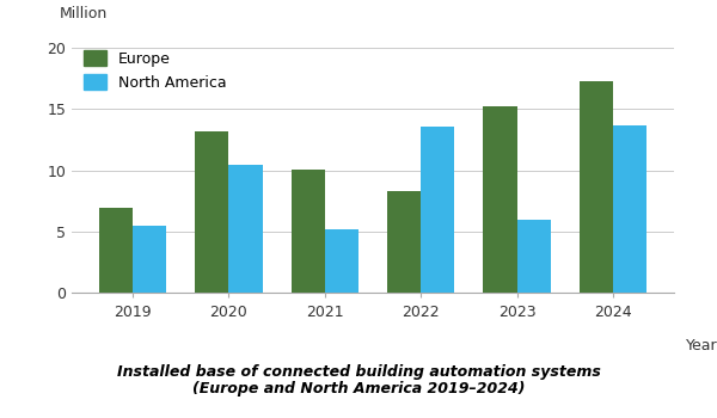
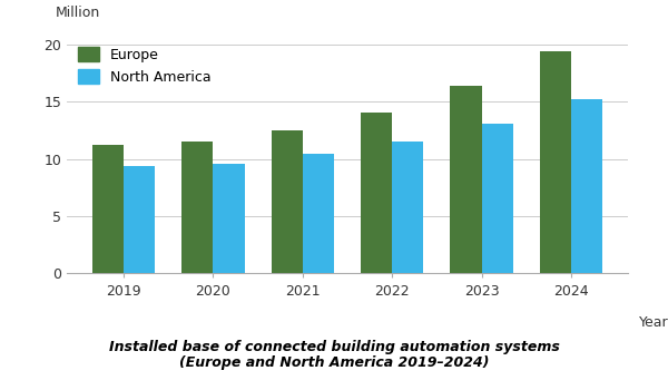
Europe/2019: 6.9 -> 11.2
North America/2019: 5.5 -> 9.3
Europe/2020: 13.2 -> 11.5
North America/2020: 10.4 -> 9.6
Europe/2021: 10.1 -> 12.5
North America/2021: 5.2 -> 10.4
Europe/2022: 8.3 -> 14.1
North America/2022: 13.6 -> 11.5
Europe/2023: 15.2 -> 16.4
North America/2023: 6.0 -> 13.1
Europe/2024: 17.3 -> 19.4
North America/2024: 13.7 -> 15.2
